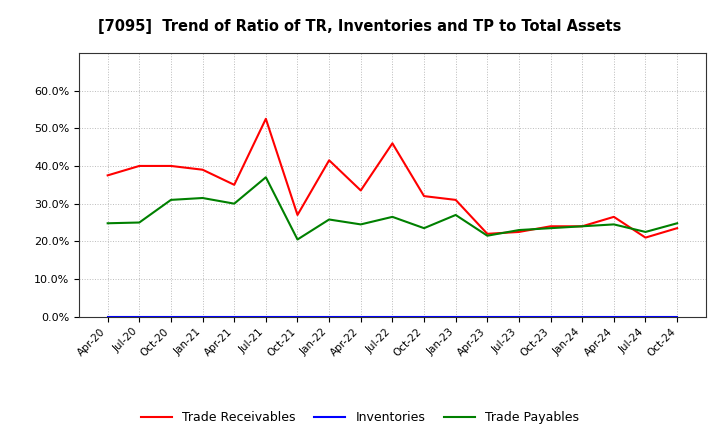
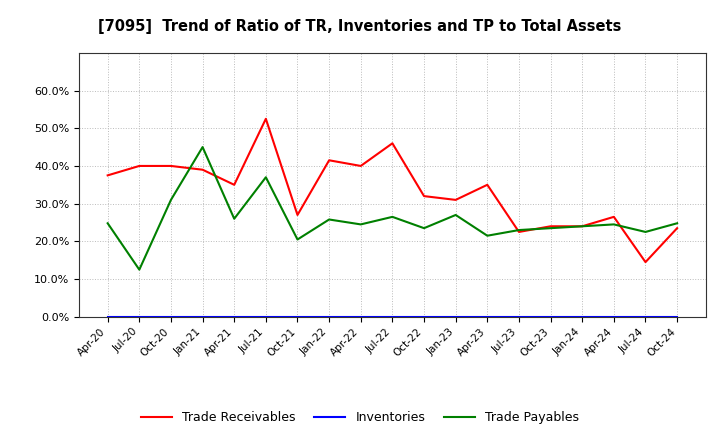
Trade Payables/Jul-20: 25.0% -> 12.5%
Trade Payables/Jan-21: 31.5% -> 45.0%
Trade Payables/Apr-21: 30.0% -> 26.0%
Trade Receivables/Apr-22: 33.5% -> 40.0%
Trade Receivables/Apr-23: 22.0% -> 35.0%
Trade Receivables/Jul-24: 21.0% -> 14.5%
